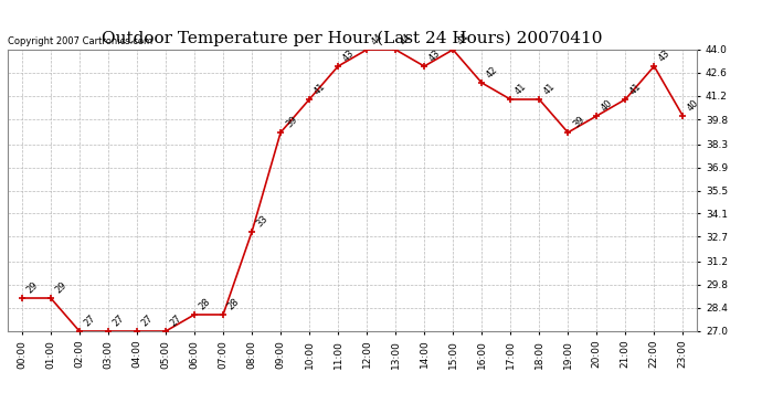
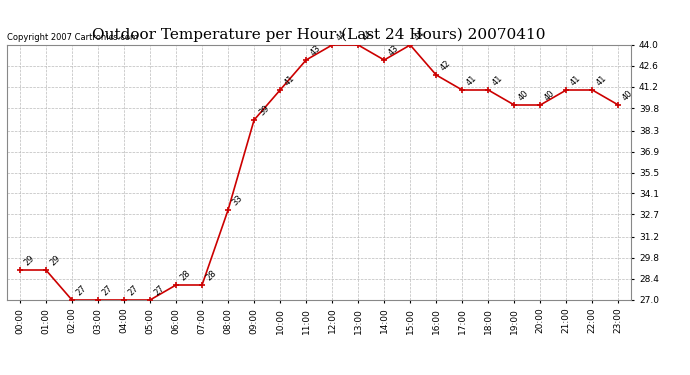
19:00: 39 -> 40
22:00: 43 -> 41
